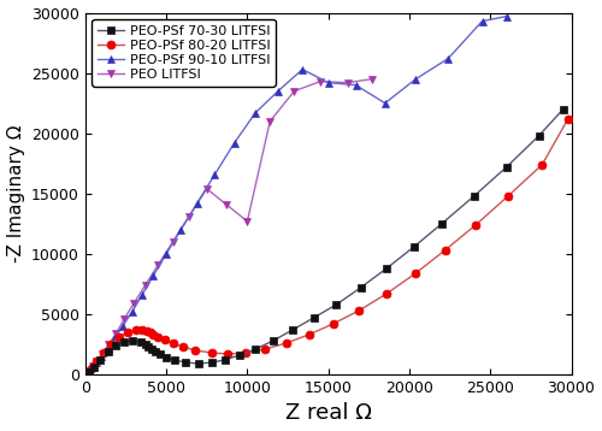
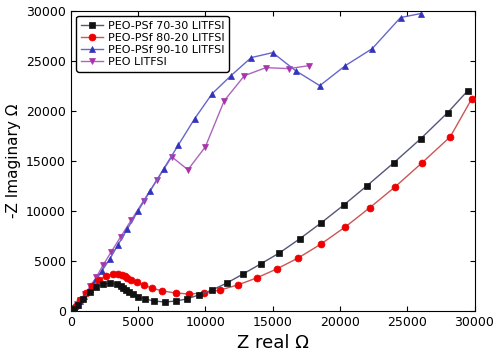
PEO LITFSI/10000: 12700 -> 16400
PEO-PSf 90-10 LITFSI/15000: 24200 -> 25800
